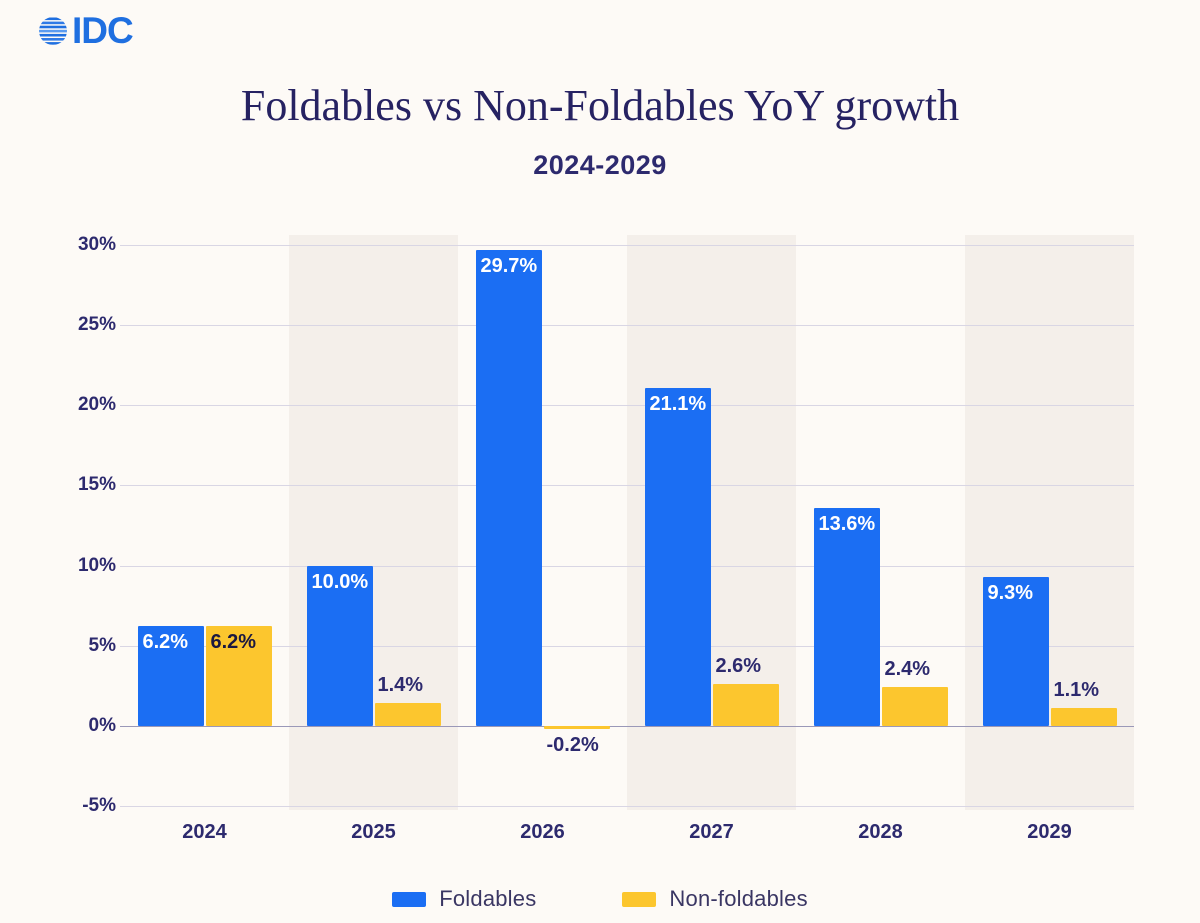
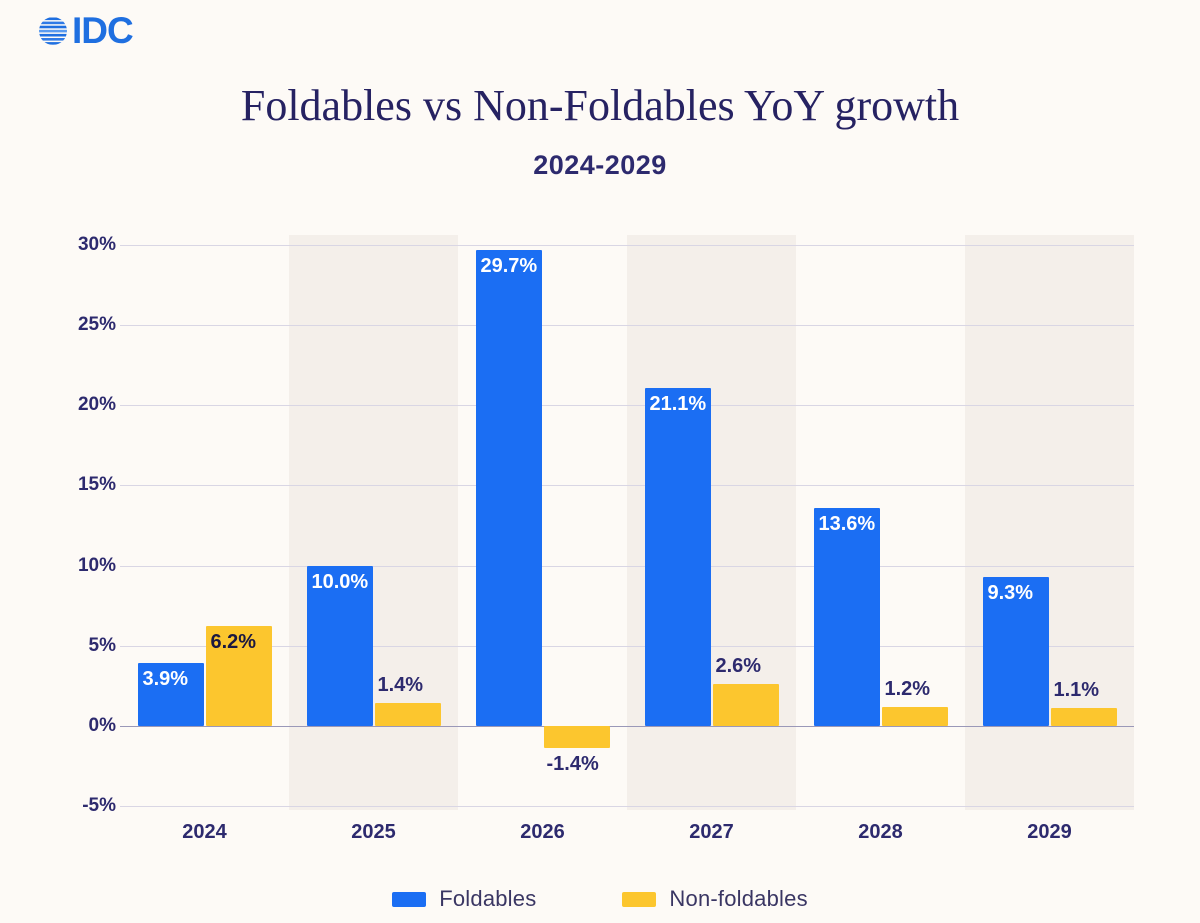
Foldables/2024: 6.2% -> 3.9%
Non-foldables/2026: -0.2% -> -1.4%
Non-foldables/2028: 2.4% -> 1.2%
